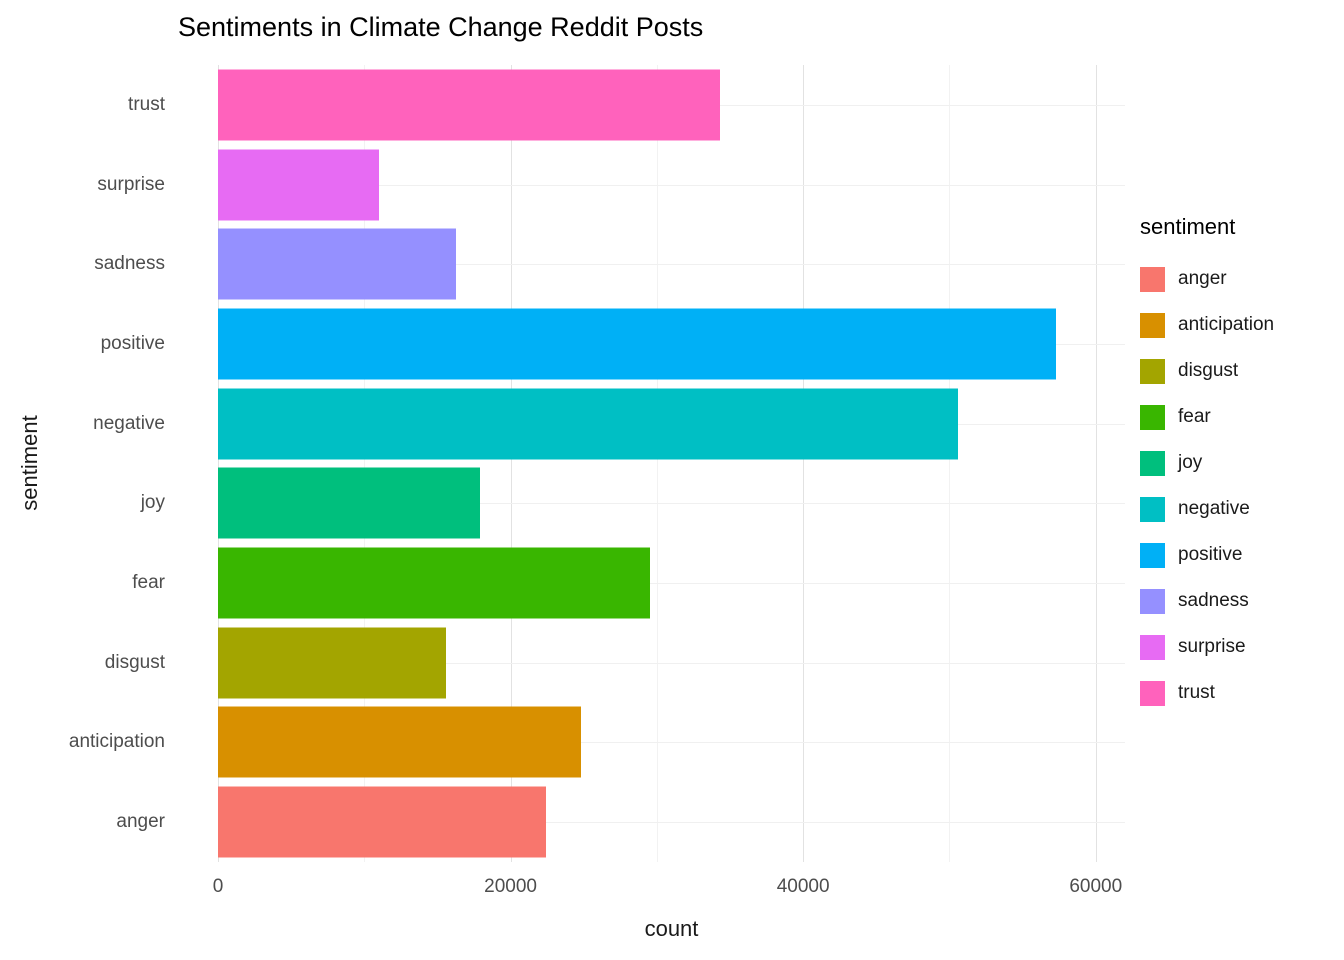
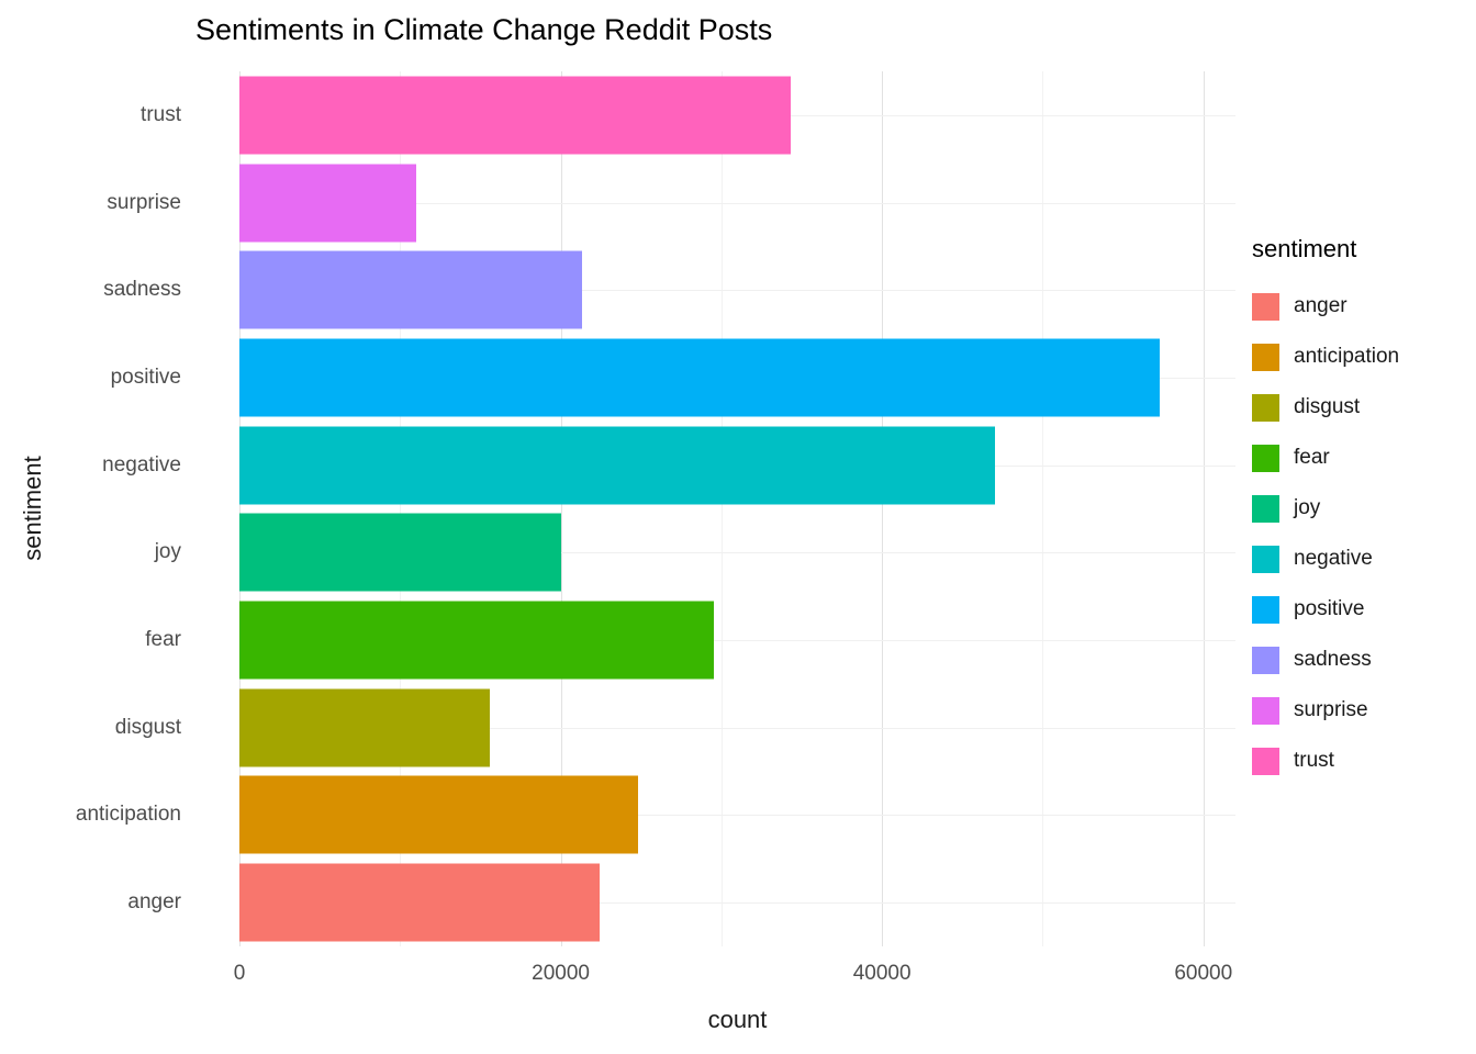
sadness: 16300 -> 21300
negative: 50600 -> 47000
joy: 17900 -> 20000
